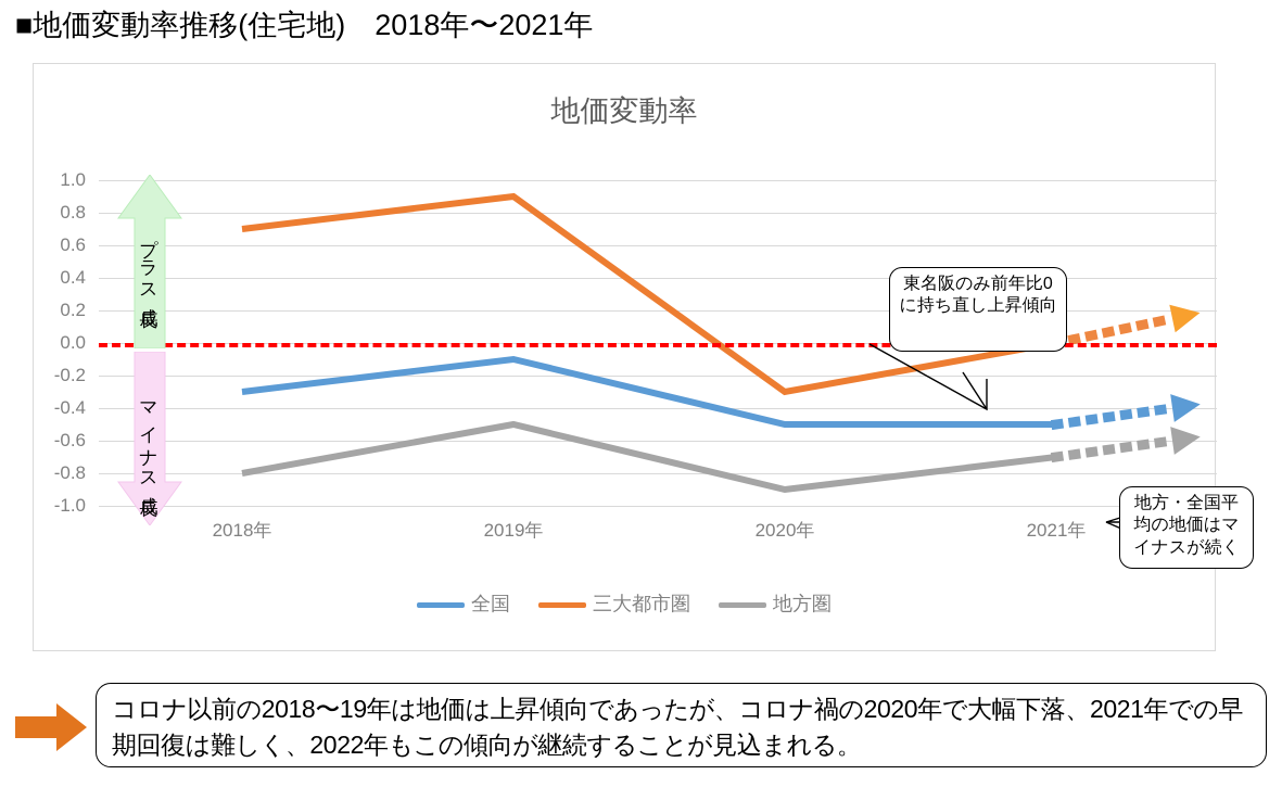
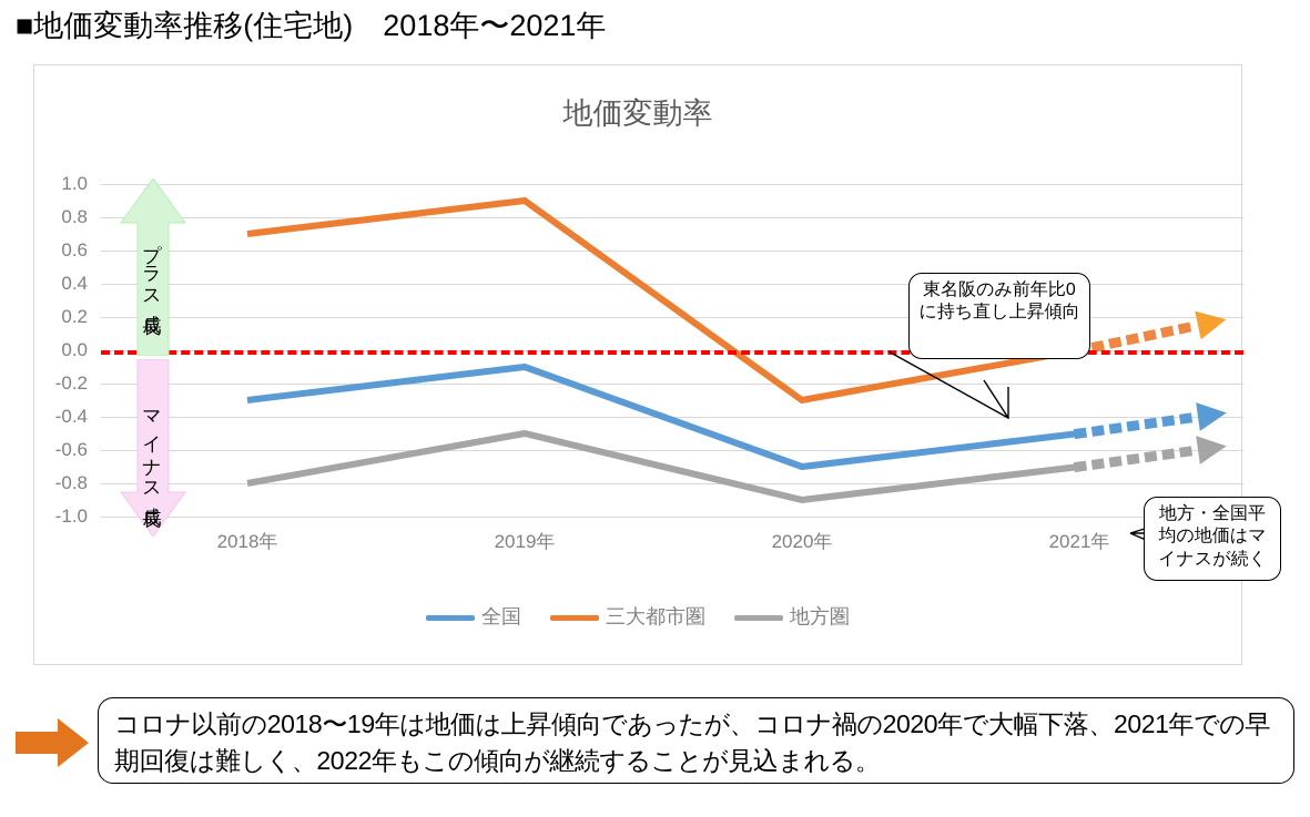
全国/2020年: -0.5 -> -0.7
